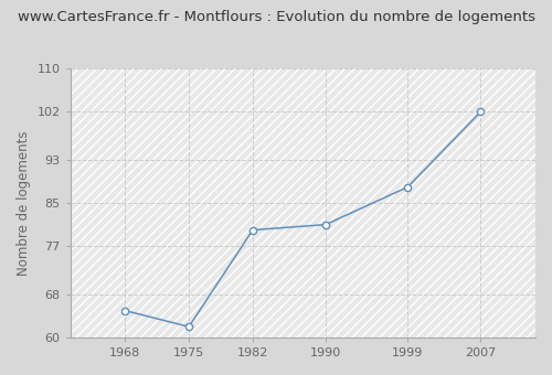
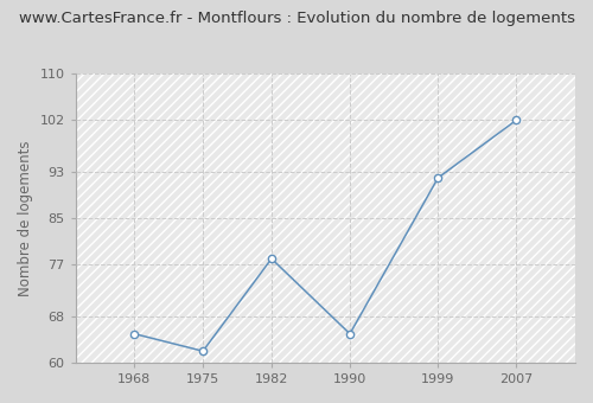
1982: 80 -> 78
1990: 81 -> 65
1999: 88 -> 92
